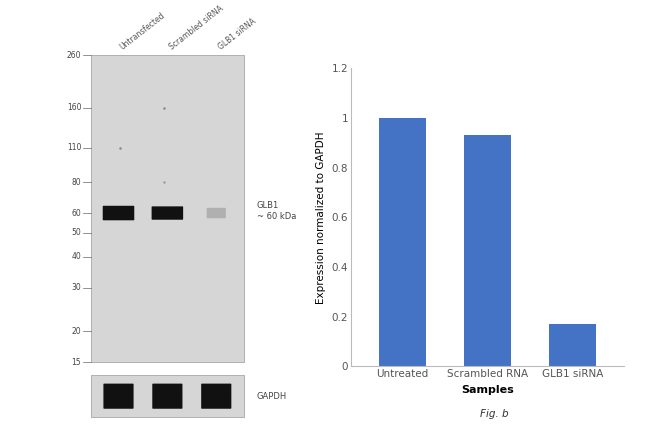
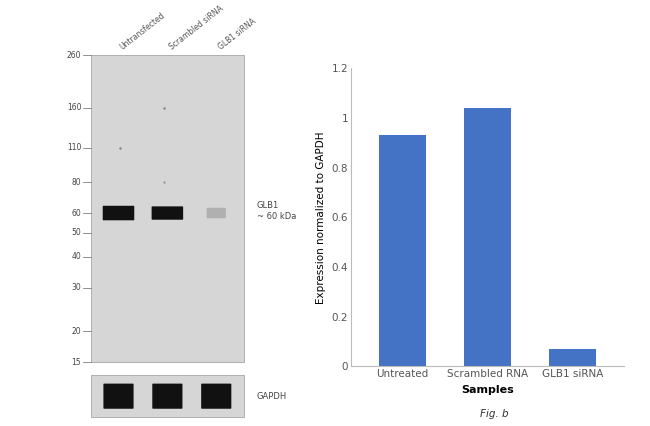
Untreated: 1.00 -> 0.93
Scrambled RNA: 0.93 -> 1.04
GLB1 siRNA: 0.17 -> 0.07
